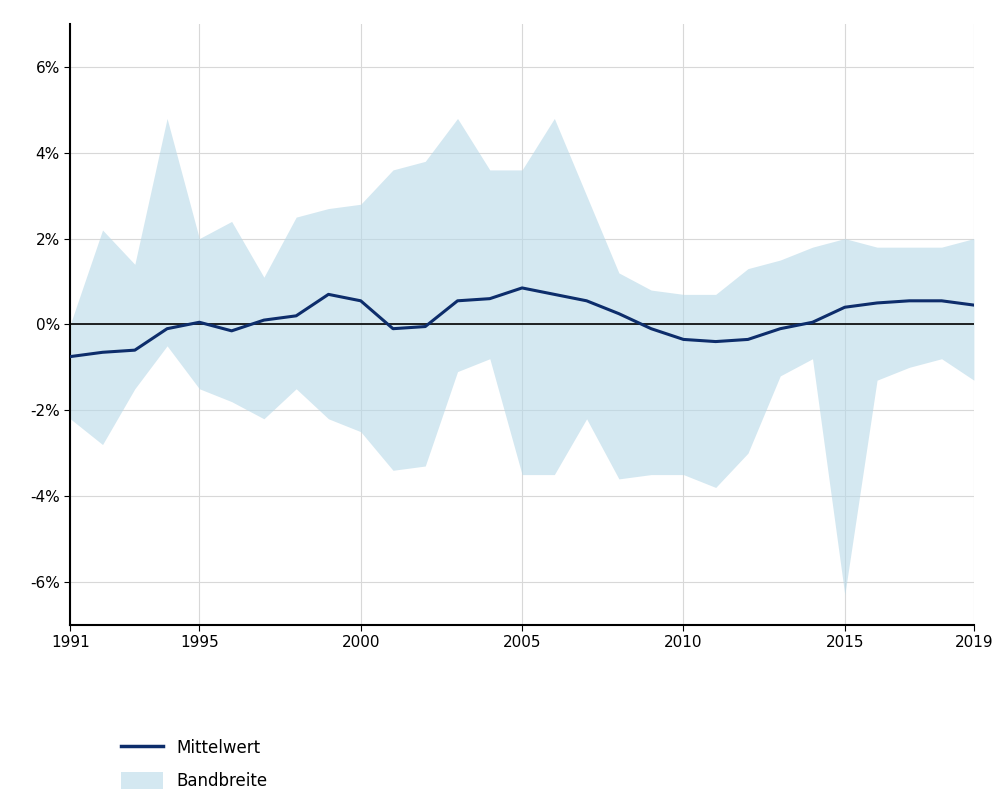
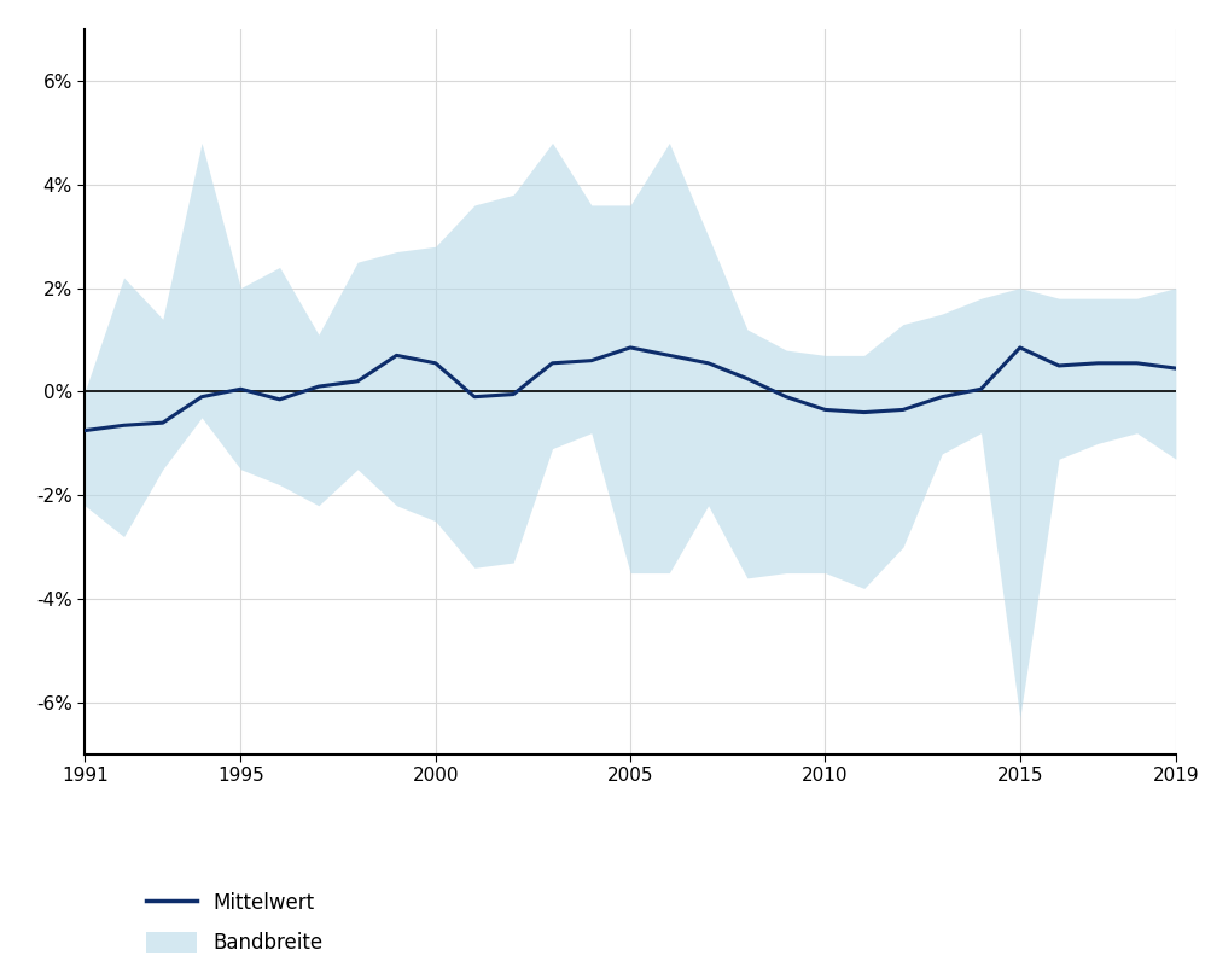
Mittelwert/2015: 0.40% -> 0.85%
